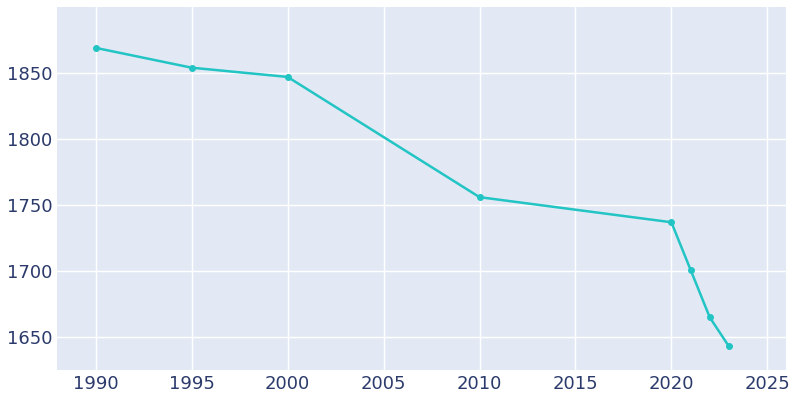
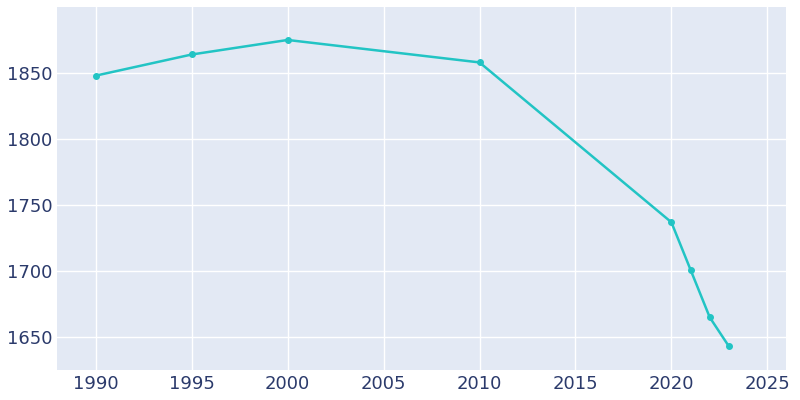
1990: 1869 -> 1848
1995: 1854 -> 1864
2000: 1847 -> 1875
2010: 1756 -> 1858
